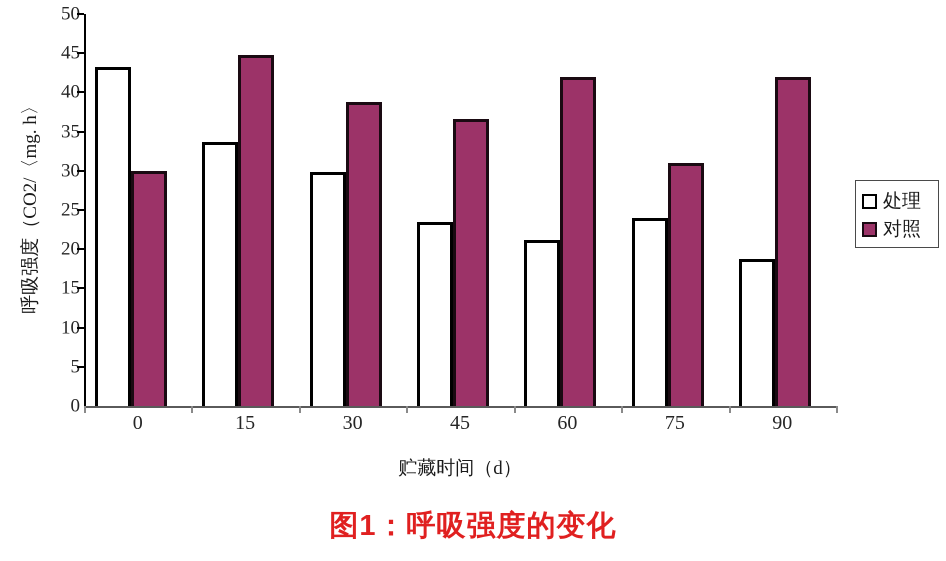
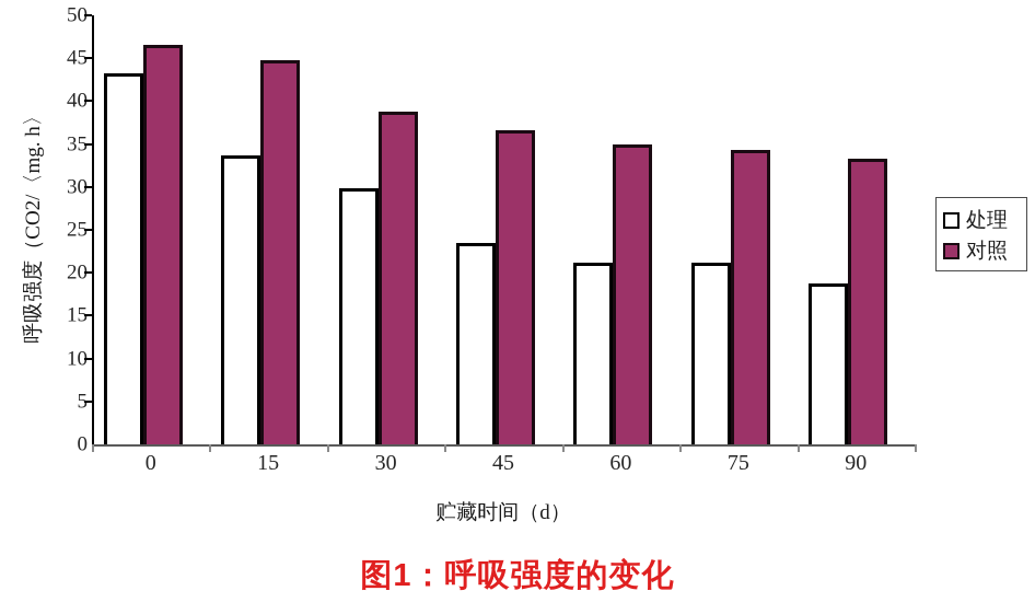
对照/0: 30 -> 47
对照/60: 42 -> 35
处理/75: 24 -> 21
对照/75: 31 -> 34
对照/90: 42 -> 33
